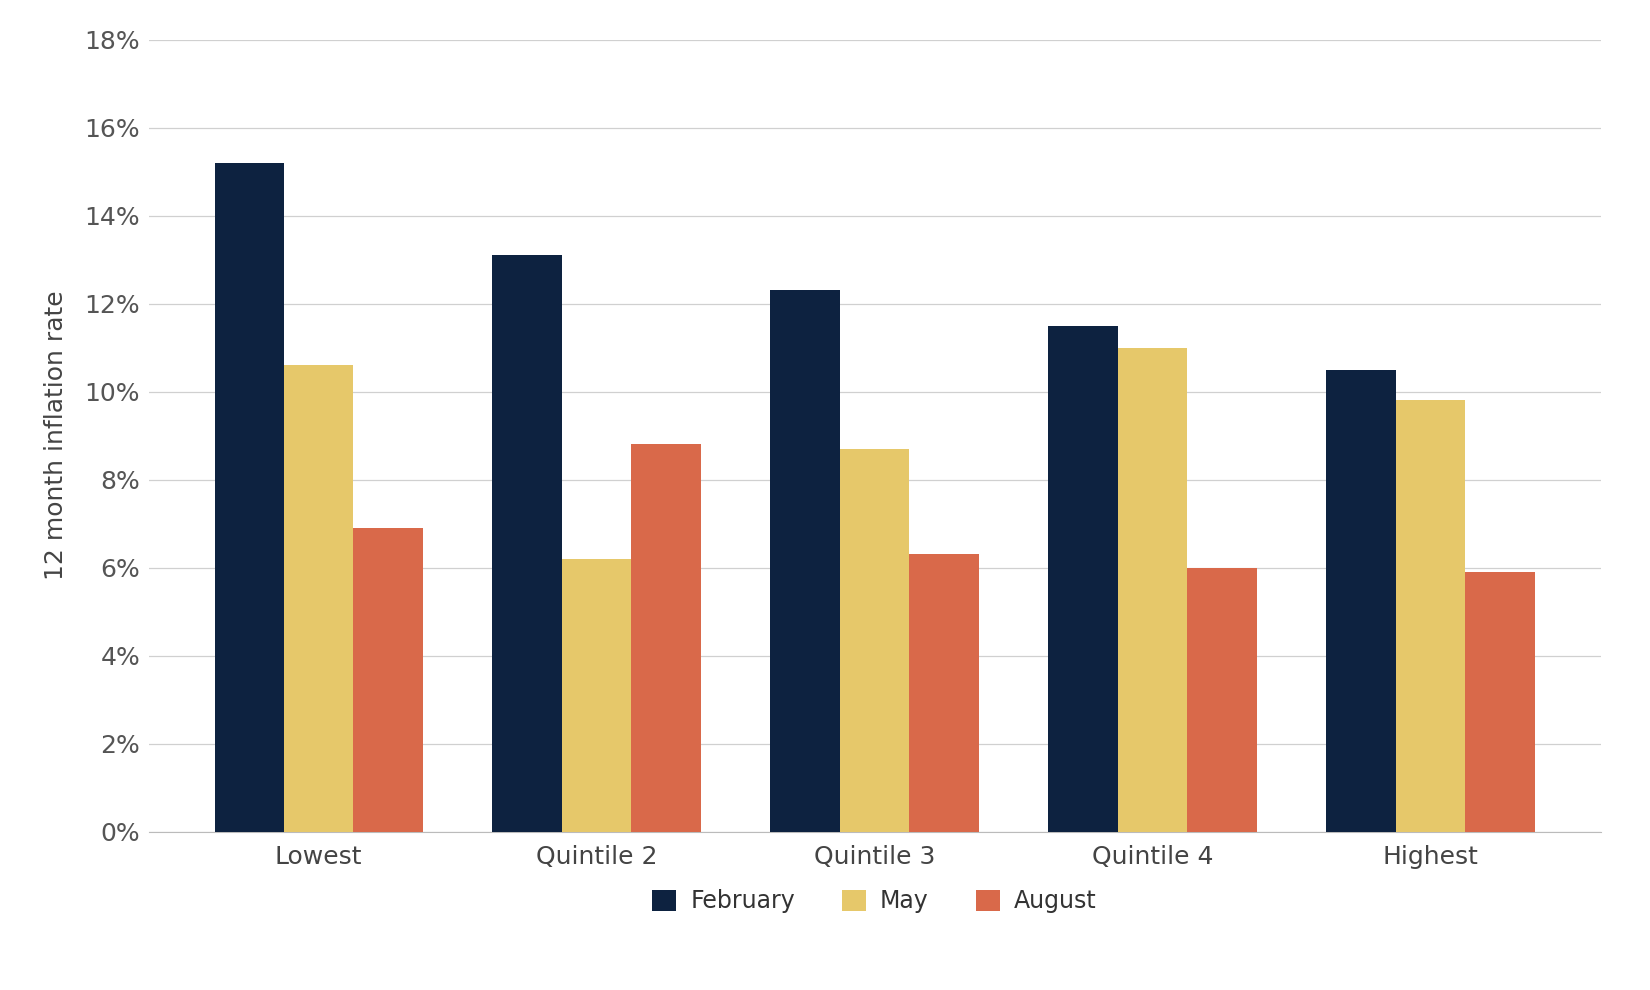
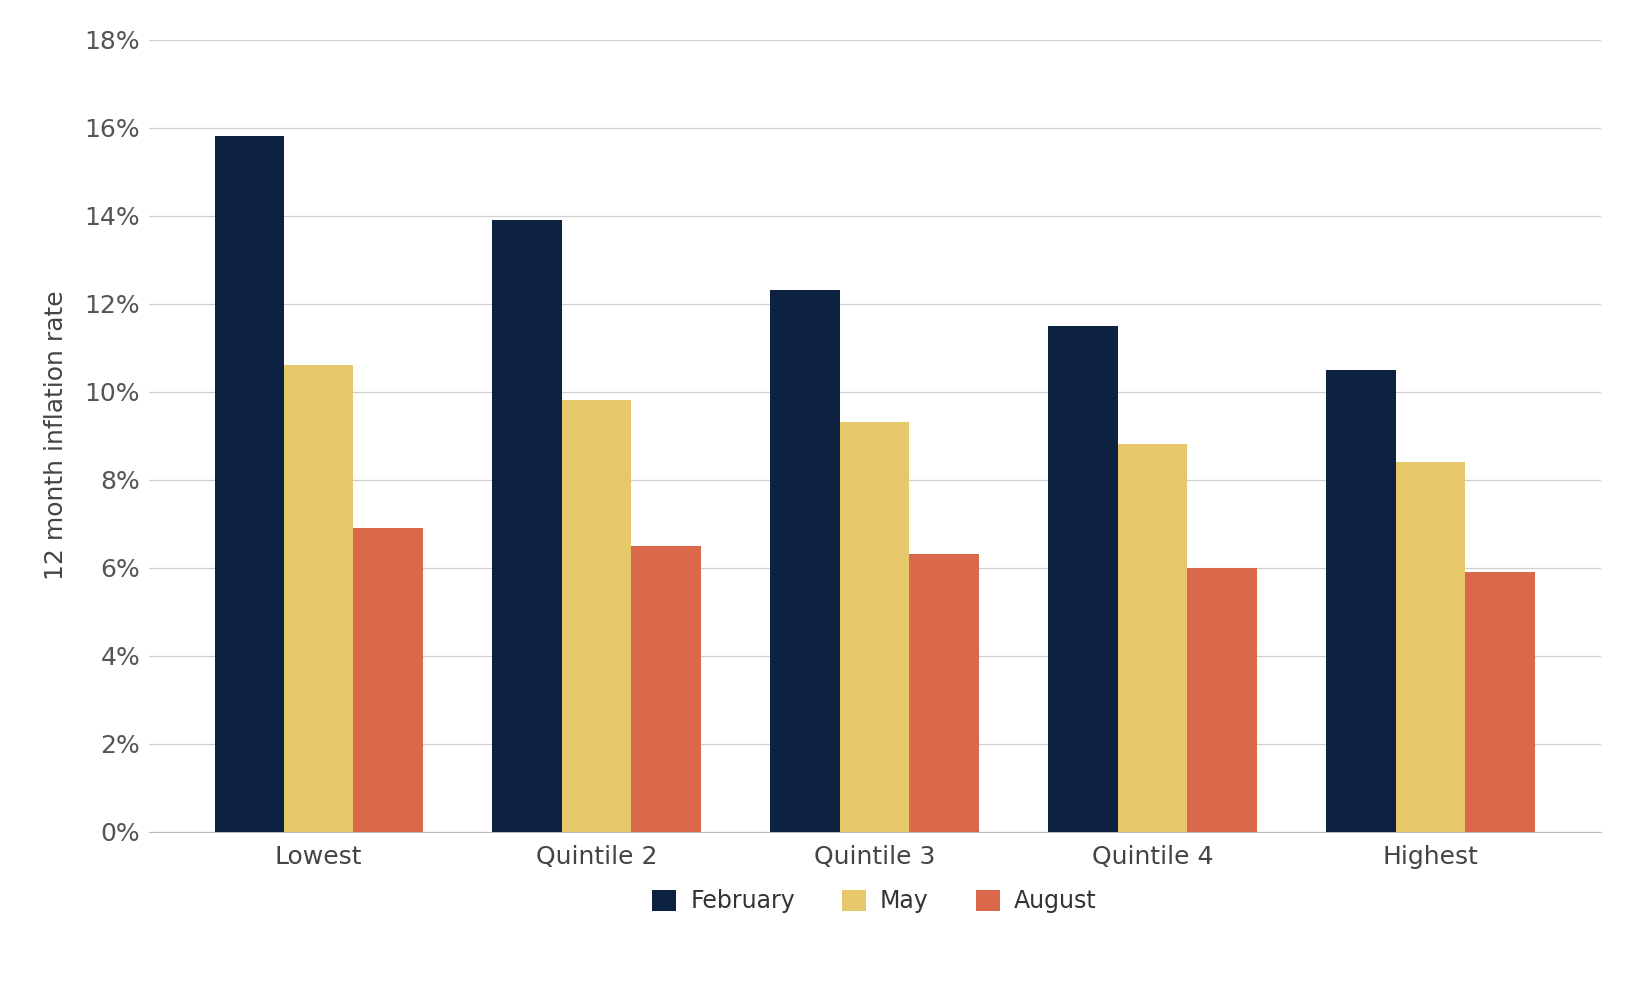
February/Lowest: 15.2% -> 15.8%
February/Quintile 2: 13.1% -> 13.9%
May/Quintile 2: 6.2% -> 9.8%
August/Quintile 2: 8.8% -> 6.5%
May/Quintile 3: 8.7% -> 9.3%
May/Quintile 4: 11.0% -> 8.8%
May/Highest: 9.8% -> 8.4%
